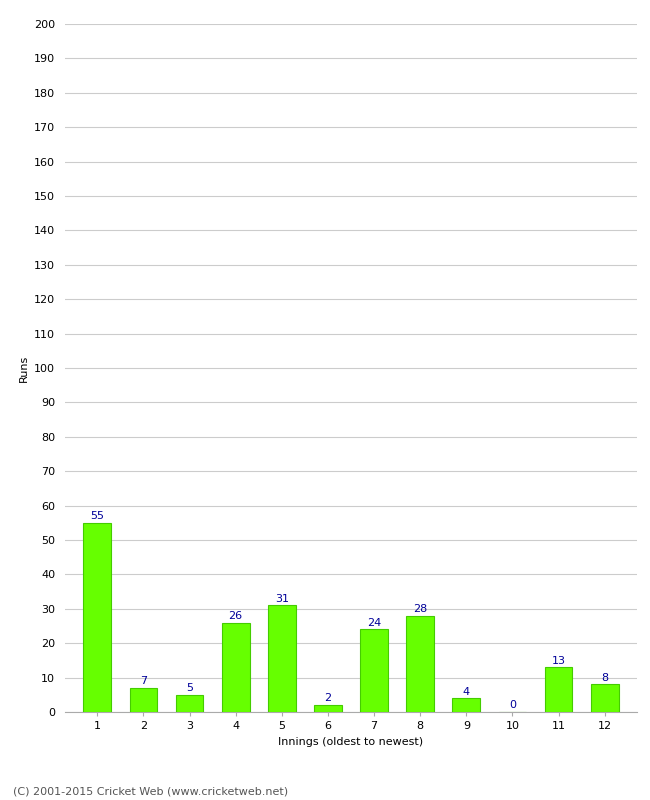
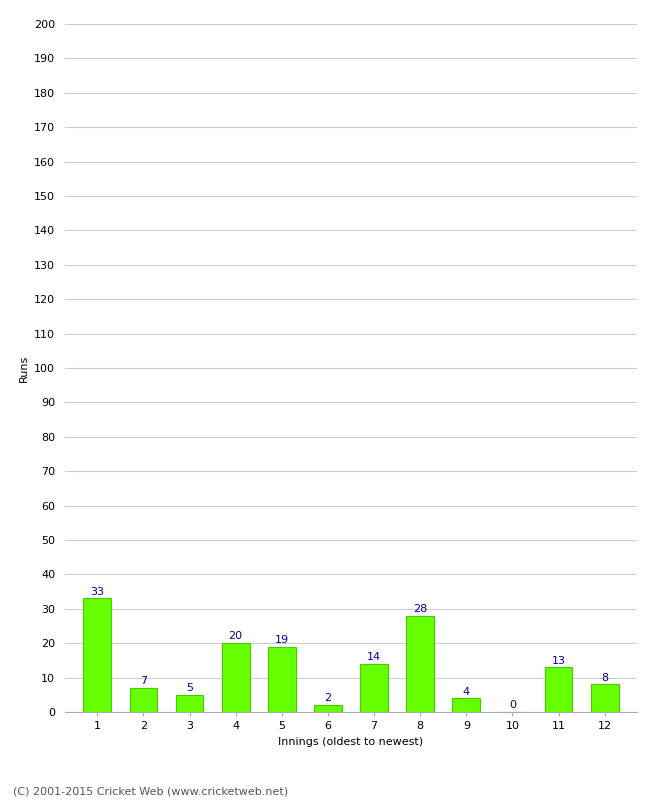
1: 55 -> 33
4: 26 -> 20
5: 31 -> 19
7: 24 -> 14
